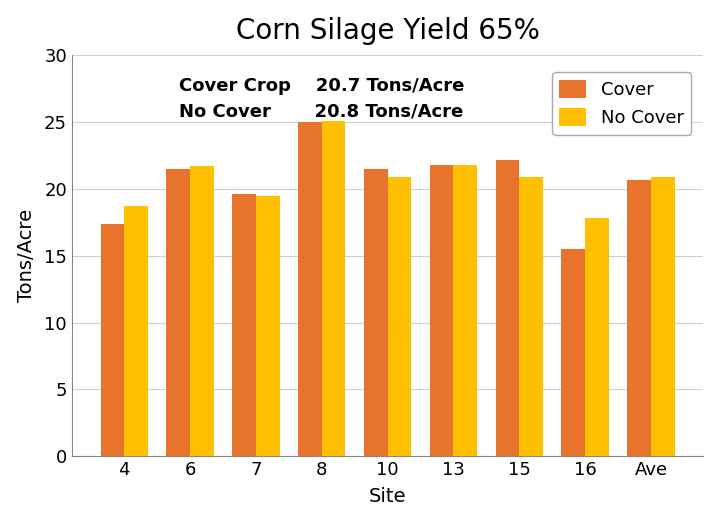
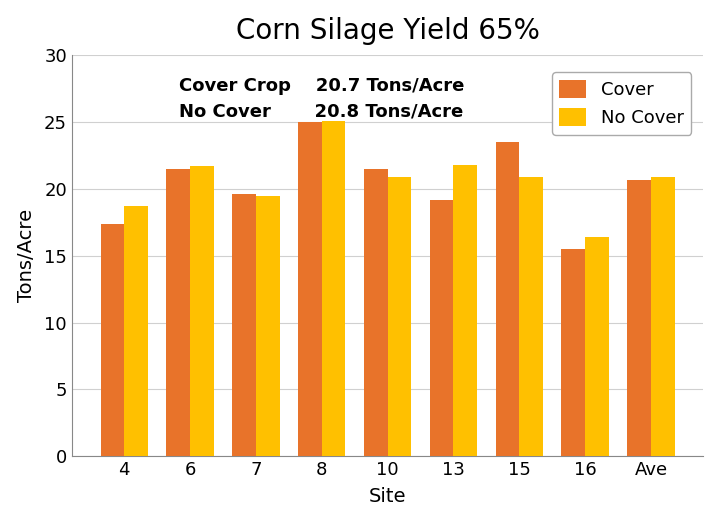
Cover/13: 21.8 -> 19.2
Cover/15: 22.2 -> 23.5
No Cover/16: 17.8 -> 16.4
